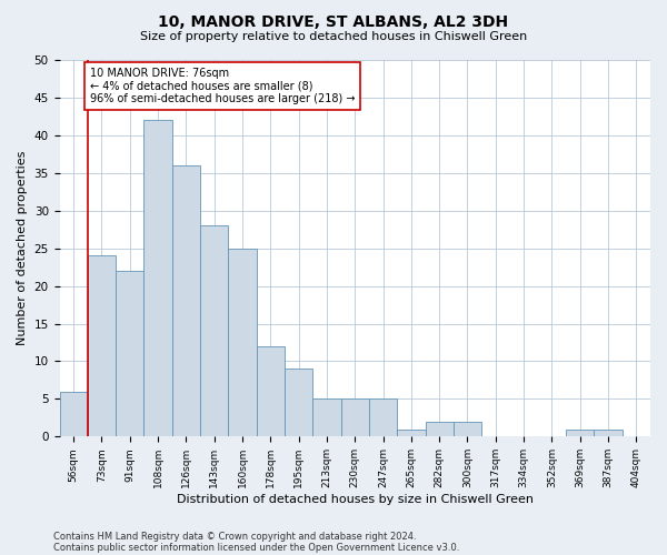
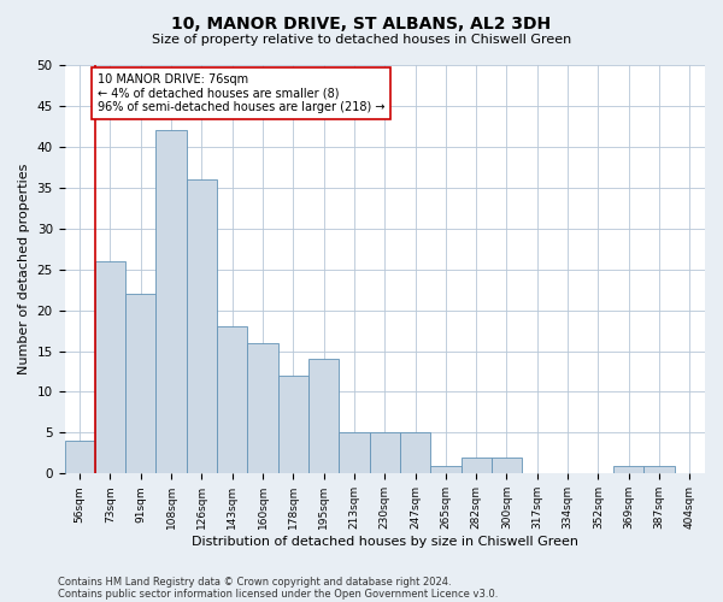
56sqm: 6 -> 4
73sqm: 24 -> 26
143sqm: 28 -> 18
160sqm: 25 -> 16
195sqm: 9 -> 14
